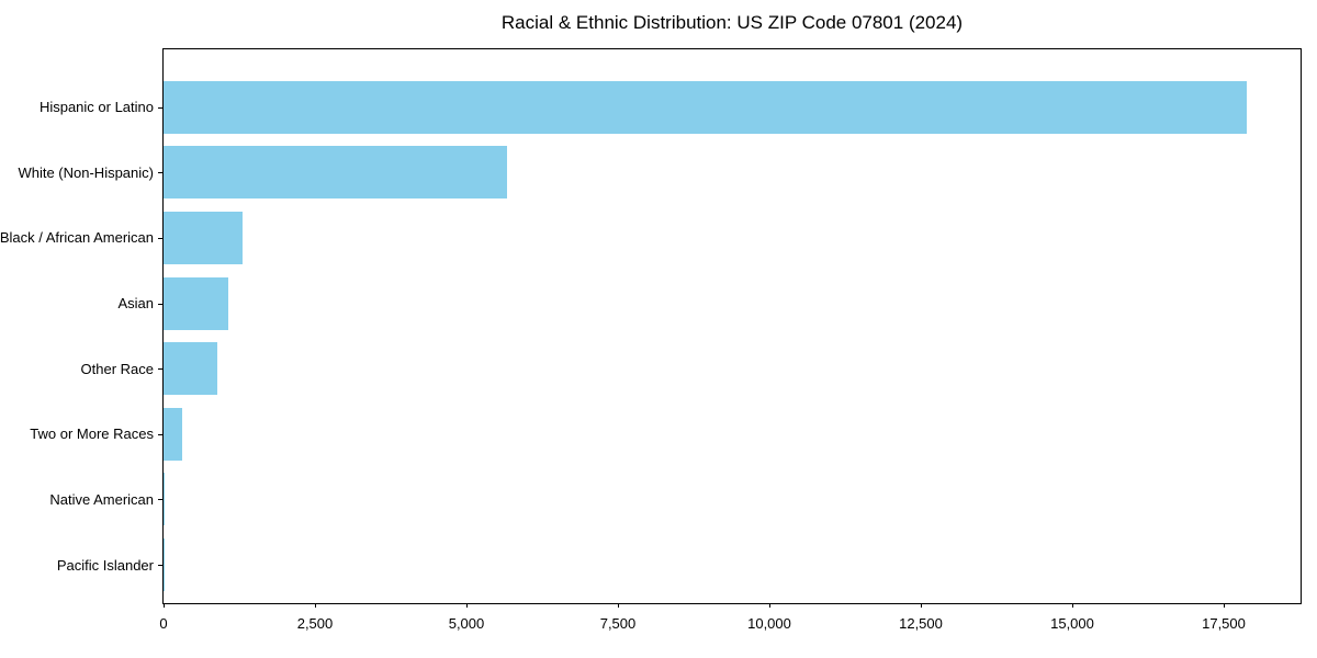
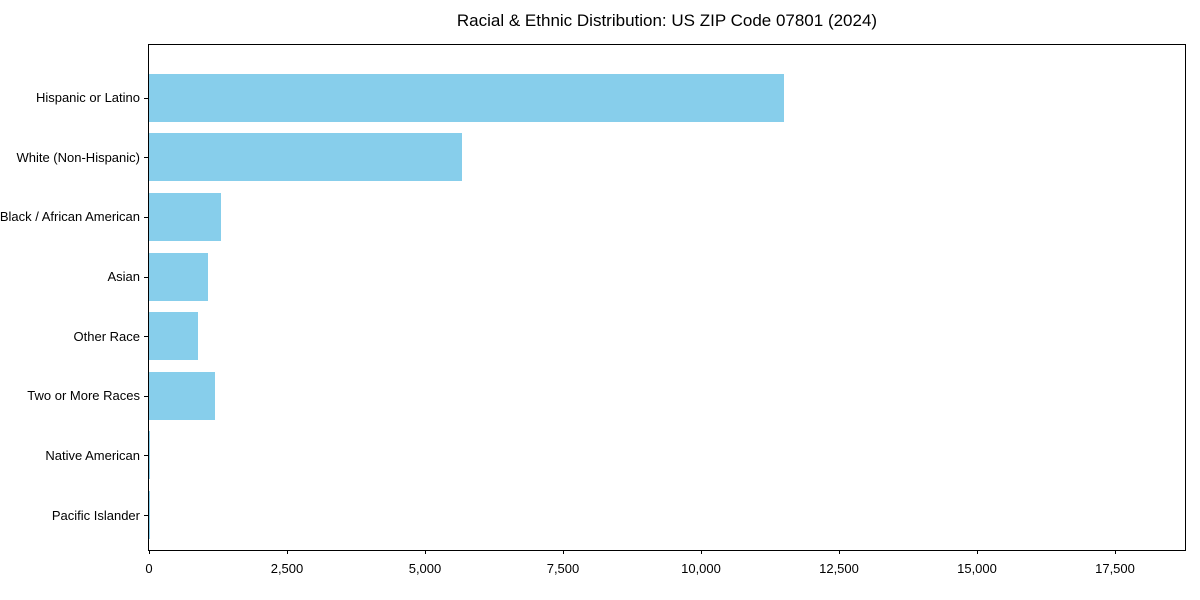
Hispanic or Latino: 17900 -> 11500
Two or More Races: 300 -> 1200
